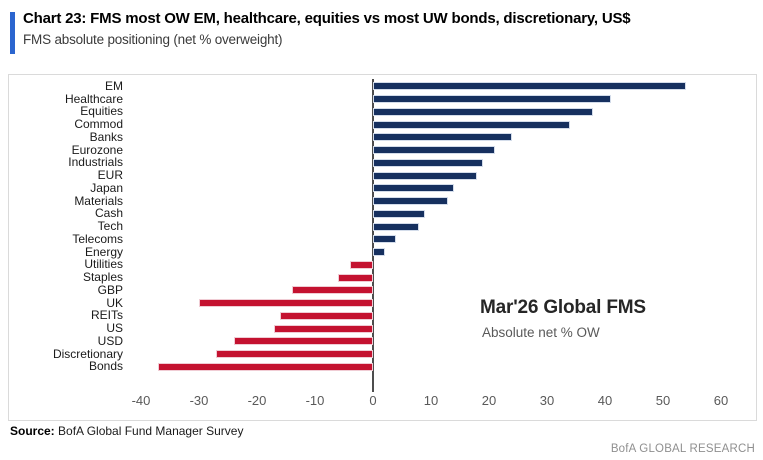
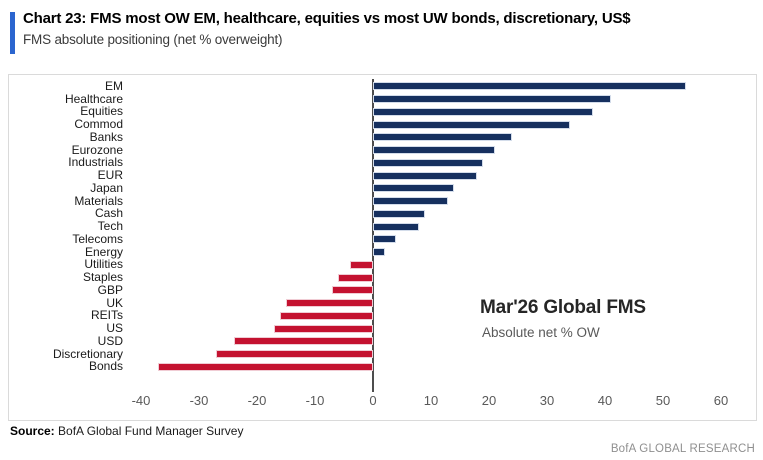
GBP: -14 -> -7
UK: -30 -> -15
